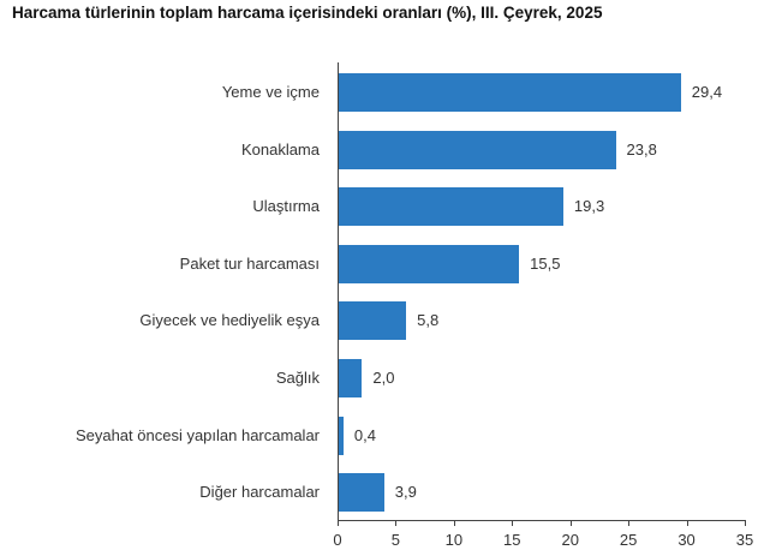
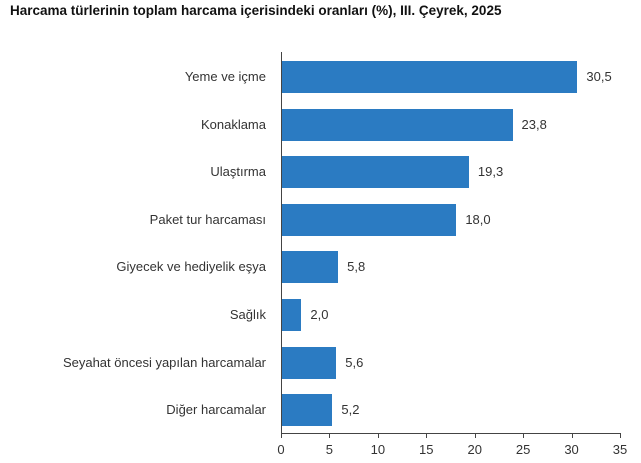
Yeme ve içme: 29,4 -> 30,5
Paket tur harcaması: 15,5 -> 18,0
Seyahat öncesi yapılan harcamalar: 0,4 -> 5,6
Diğer harcamalar: 3,9 -> 5,2
